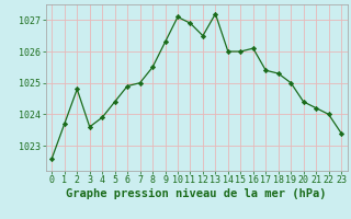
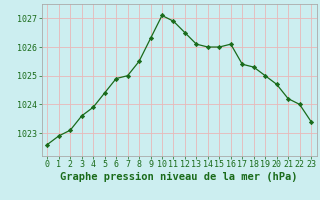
1: 1023.7 -> 1022.9
2: 1024.8 -> 1023.1
13: 1027.2 -> 1026.1
20: 1024.4 -> 1024.7
